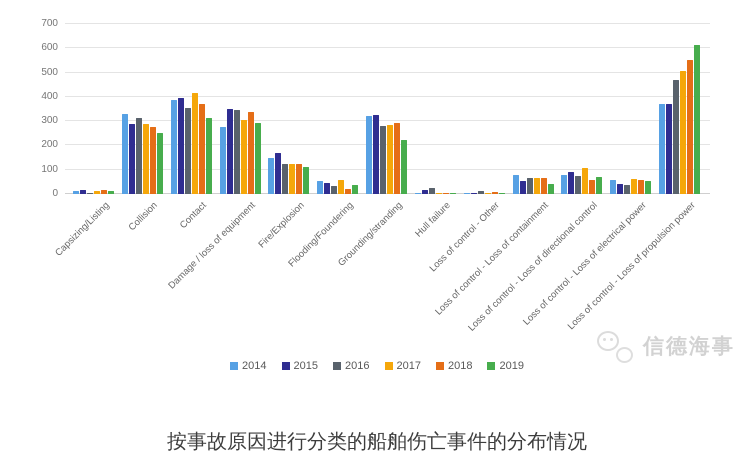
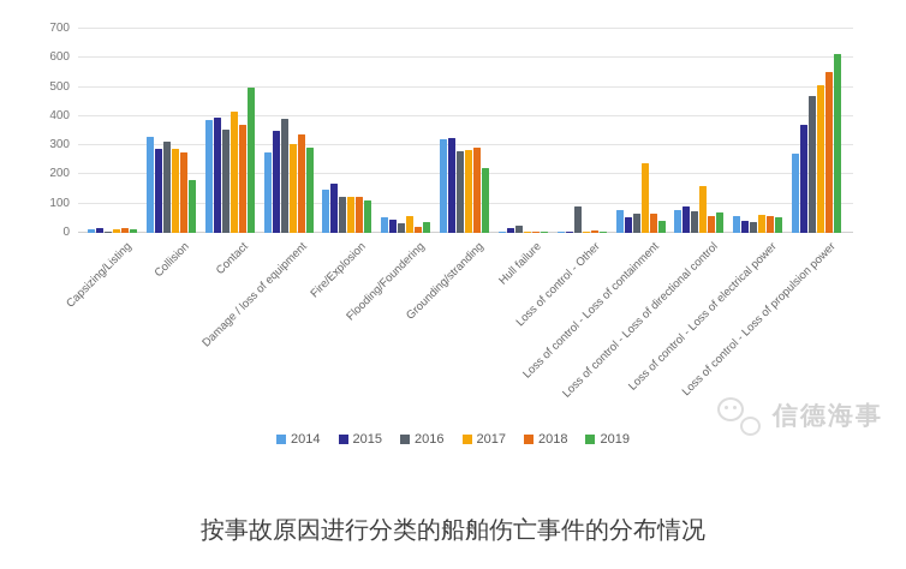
2019/Collision: 250 -> 180
2019/Contact: 310 -> 500
2016/Damage / loss of equipment: 340 -> 390
2016/Loss of control - Other: 10 -> 90
2017/Loss of control - Loss of containment: 70 -> 240
2017/Loss of control - Loss of directional control: 110 -> 160
2014/Loss of control - Loss of propulsion power: 370 -> 270
